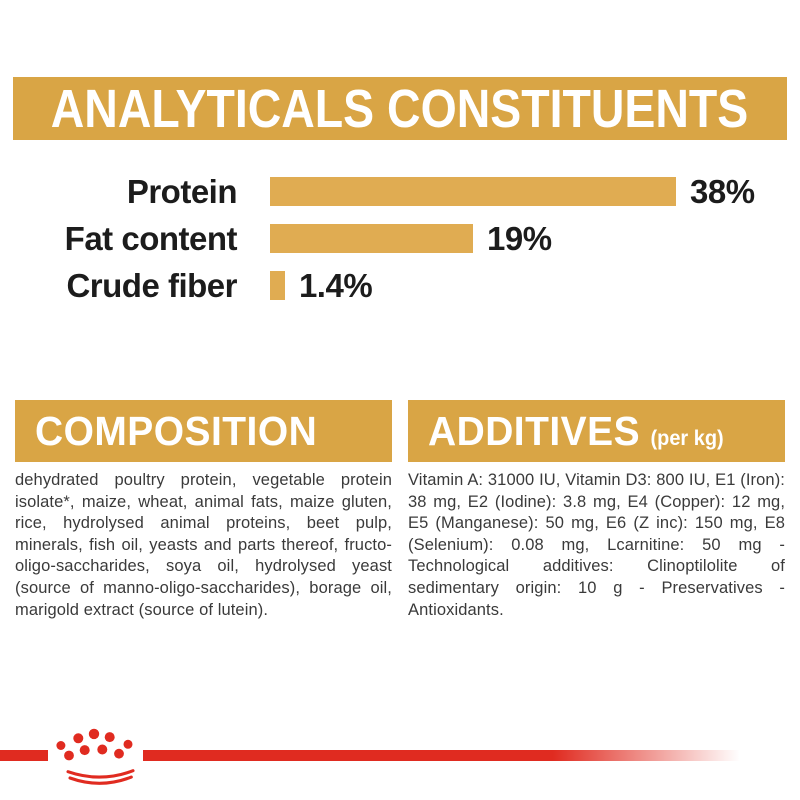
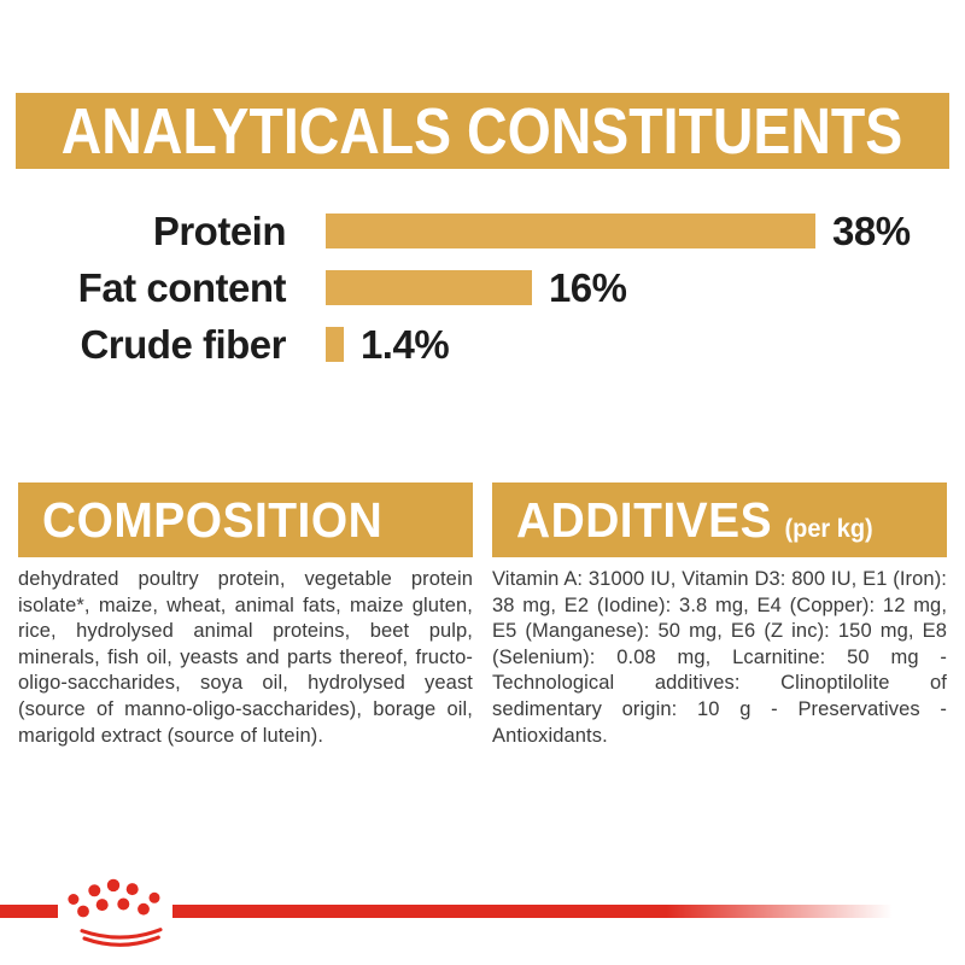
Fat content: 19% -> 16%
